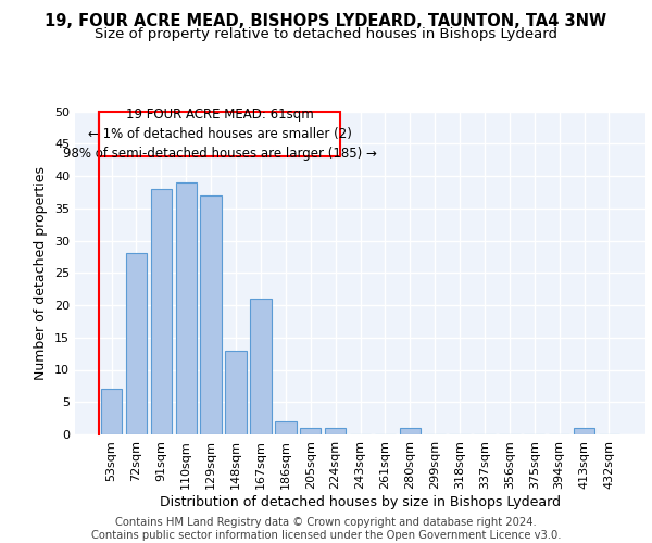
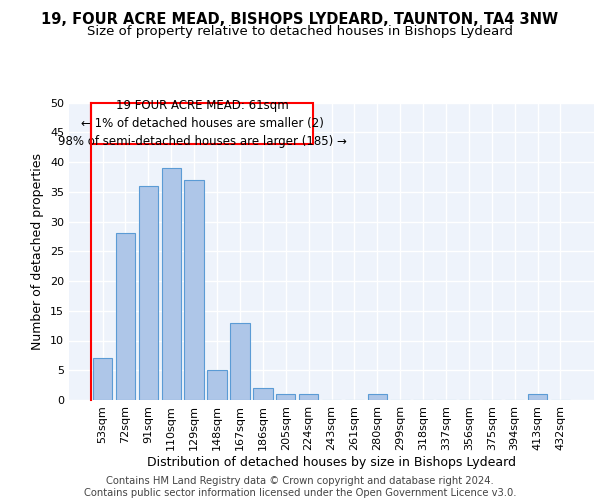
91sqm: 38 -> 36
148sqm: 13 -> 5
167sqm: 21 -> 13
